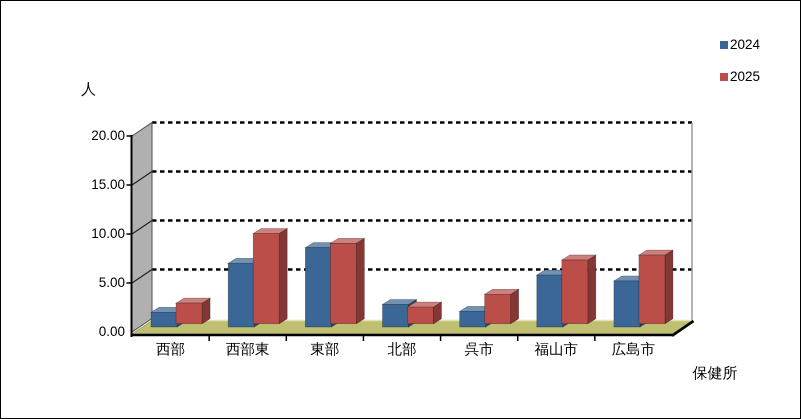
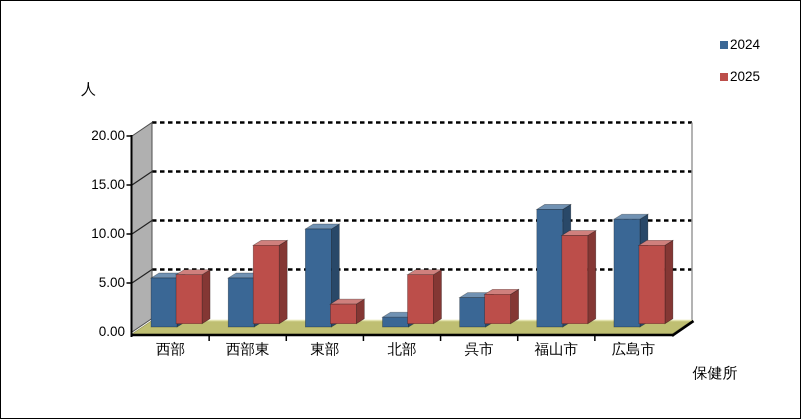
2024/西部: 2 -> 5
2025/西部: 2 -> 5
2024/西部東: 6 -> 5
2025/西部東: 9 -> 8
2024/東部: 8 -> 10
2025/東部: 8 -> 2
2024/北部: 2 -> 1
2025/北部: 2 -> 5
2024/呉市: 2 -> 3
2024/福山市: 5 -> 12
2025/福山市: 6 -> 9
2024/広島市: 5 -> 11
2025/広島市: 7 -> 8
